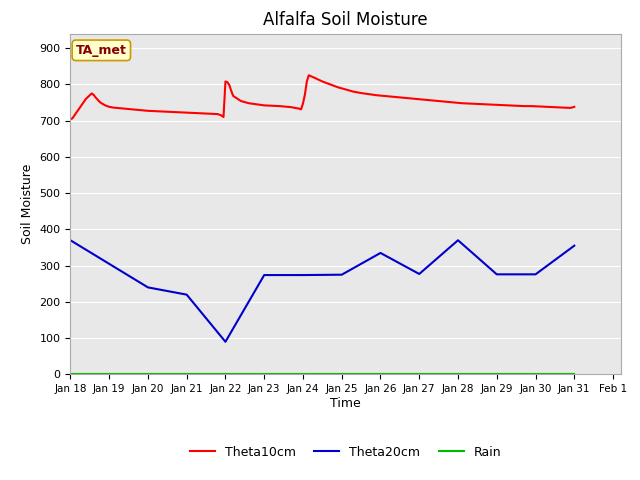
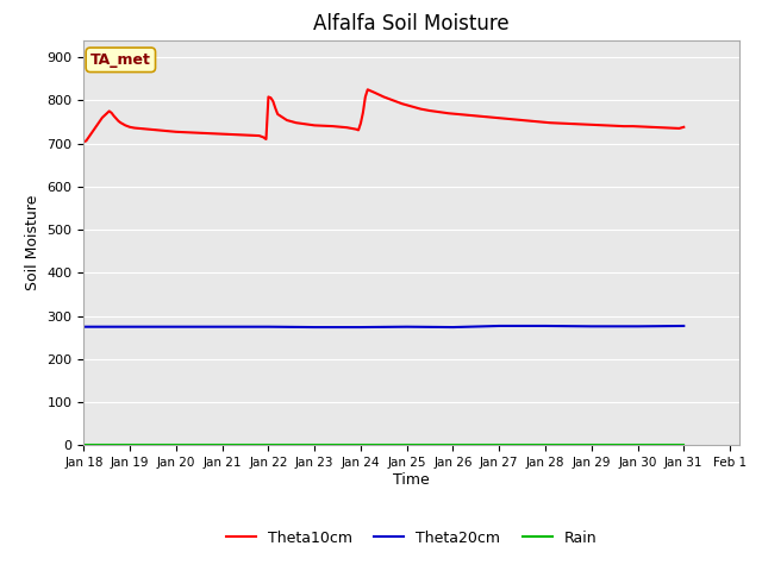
Theta20cm/Jan 18: 370 -> 275
Theta20cm/Jan 20: 240 -> 275
Theta20cm/Jan 21: 220 -> 275
Theta20cm/Jan 22: 90 -> 275
Theta20cm/Jan 26: 335 -> 274
Theta20cm/Jan 28: 370 -> 277
Theta20cm/Jan 31: 355 -> 277
